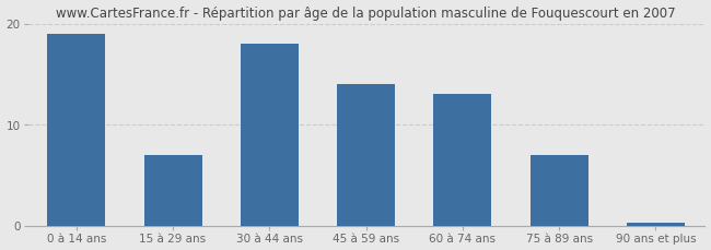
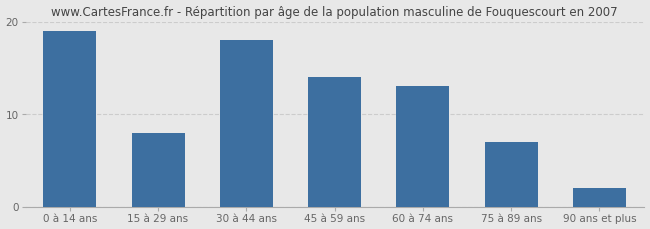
15 à 29 ans: 7.0 -> 8.0
90 ans et plus: 0.3 -> 2.0
